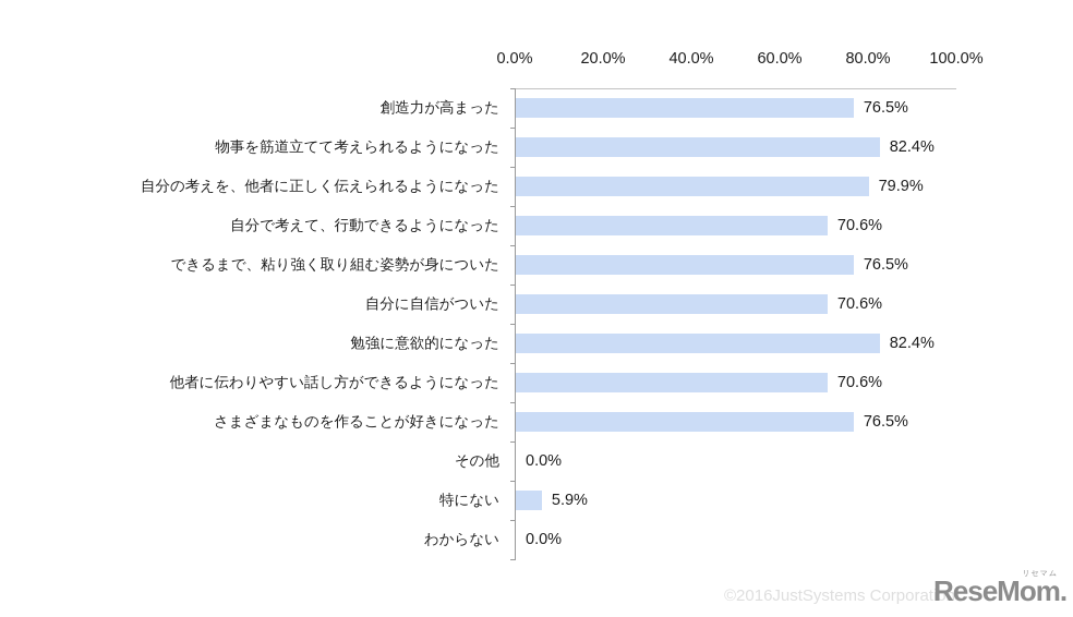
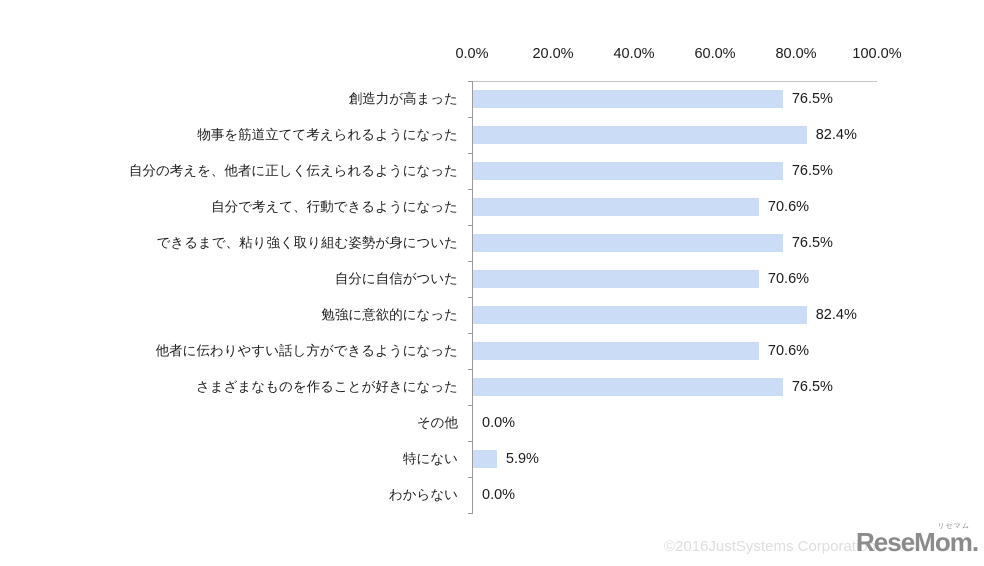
自分の考えを、他者に正しく伝えられるようになった: 79.9% -> 76.5%
